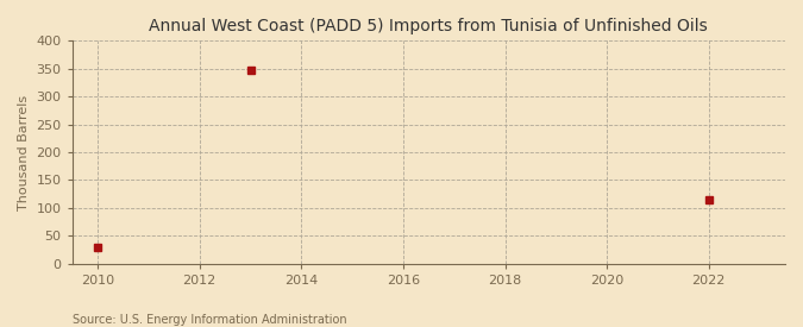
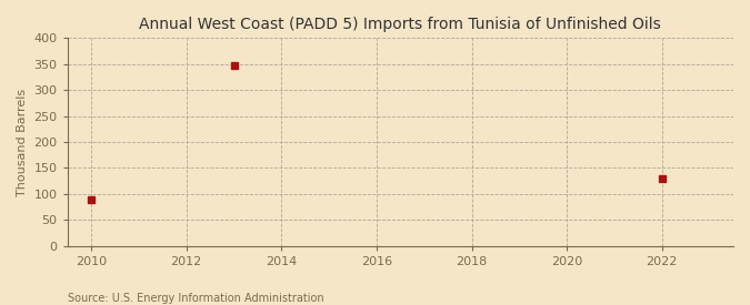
2010: 30 -> 90
2022: 115 -> 130
